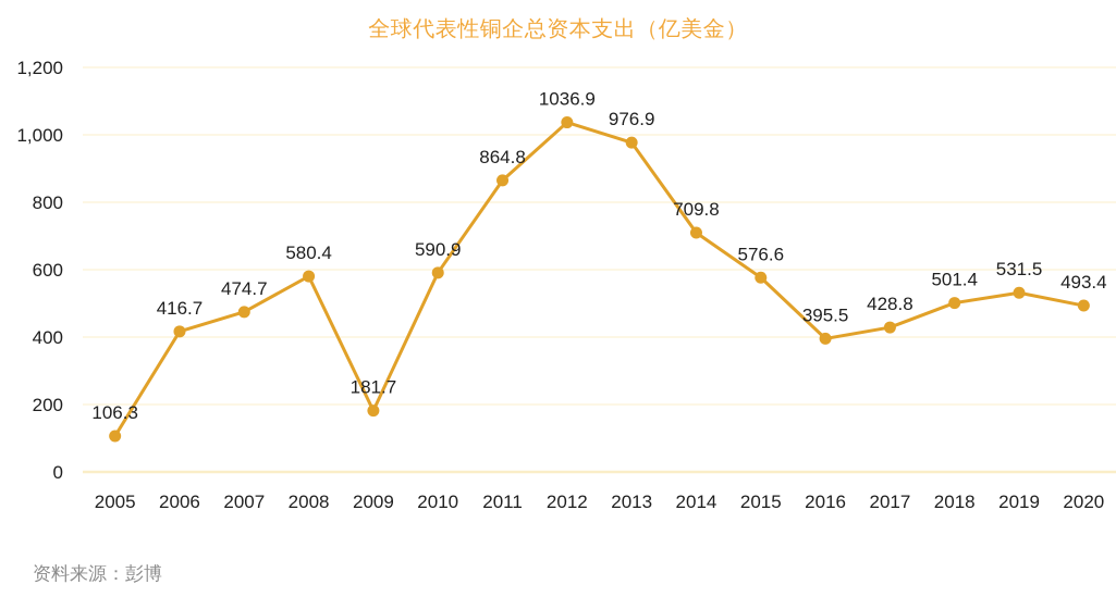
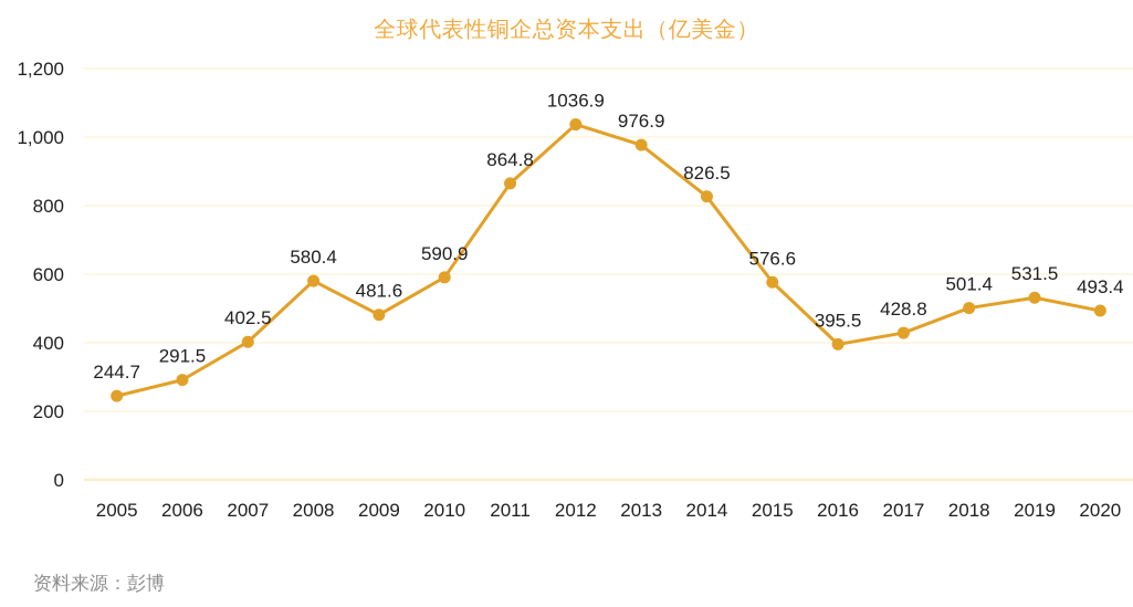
2005: 106.3 -> 244.7
2006: 416.7 -> 291.5
2007: 474.7 -> 402.5
2009: 181.7 -> 481.6
2014: 709.8 -> 826.5
